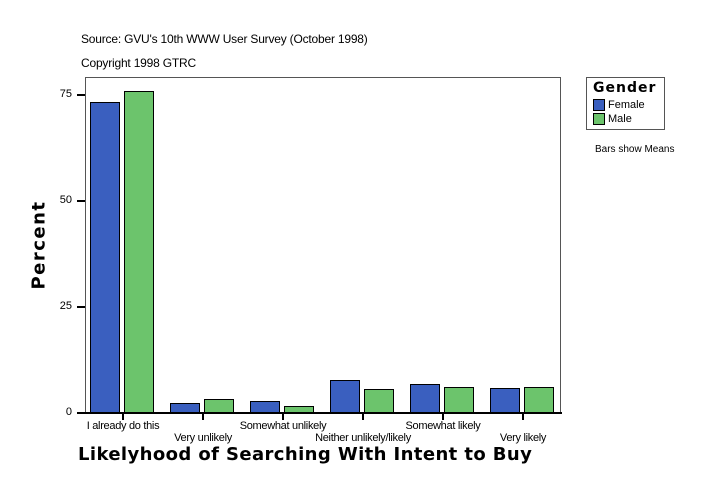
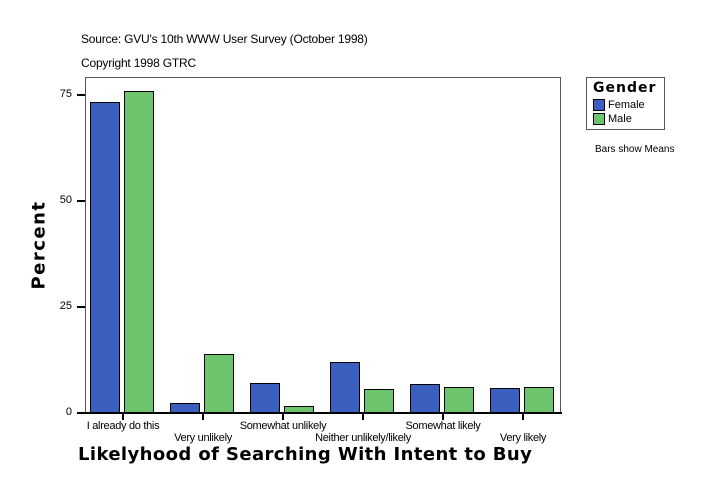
Male/Very unlikely: 3 -> 14
Female/Somewhat unlikely: 3 -> 7
Female/Neither unlikely/likely: 8 -> 12
